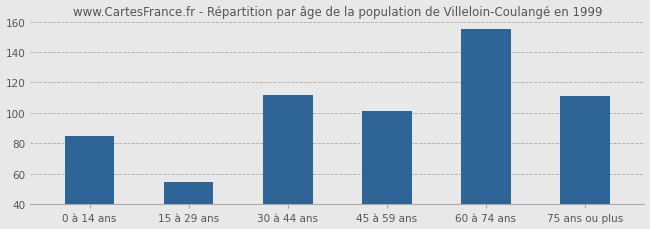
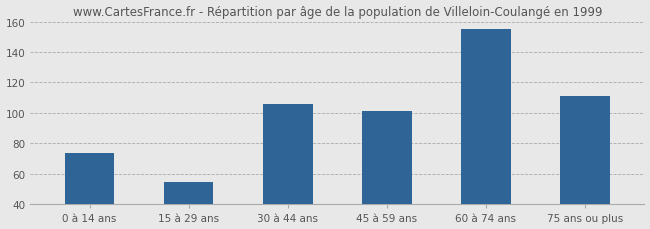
0 à 14 ans: 85 -> 74
30 à 44 ans: 112 -> 106
